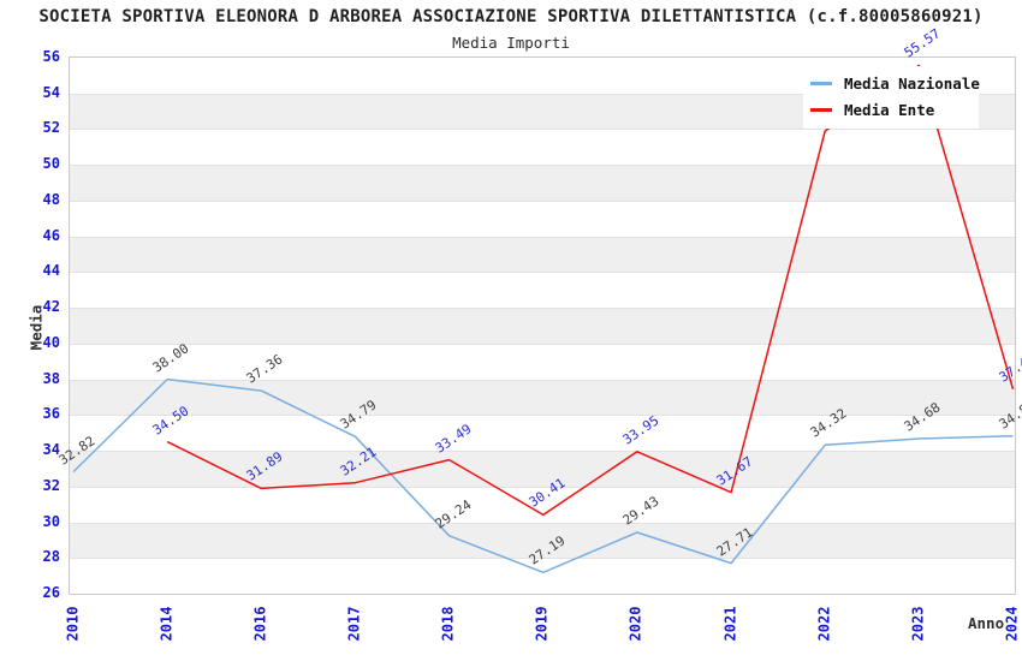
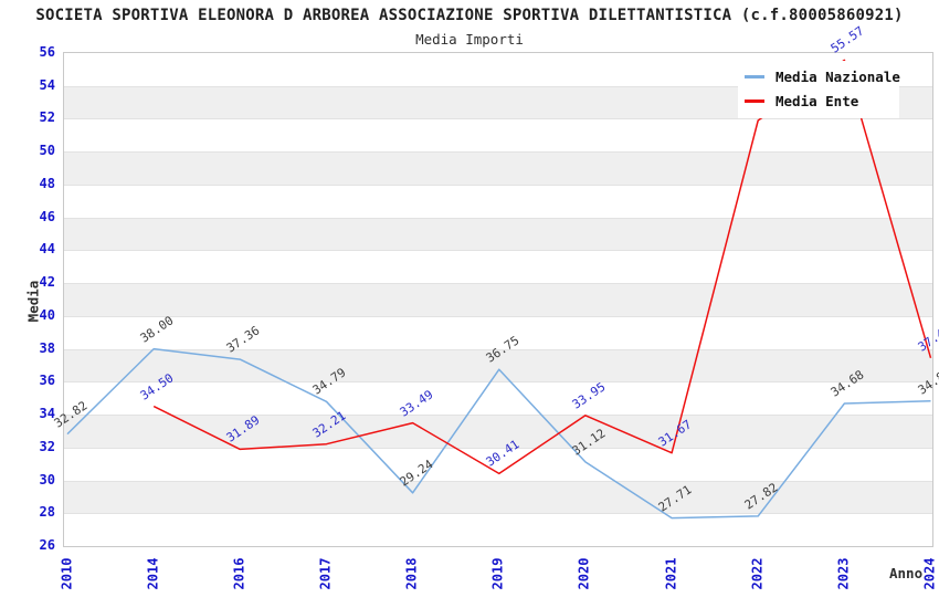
Media Nazionale/2019: 27.19 -> 36.75
Media Nazionale/2020: 29.43 -> 31.12
Media Nazionale/2022: 34.32 -> 27.82
